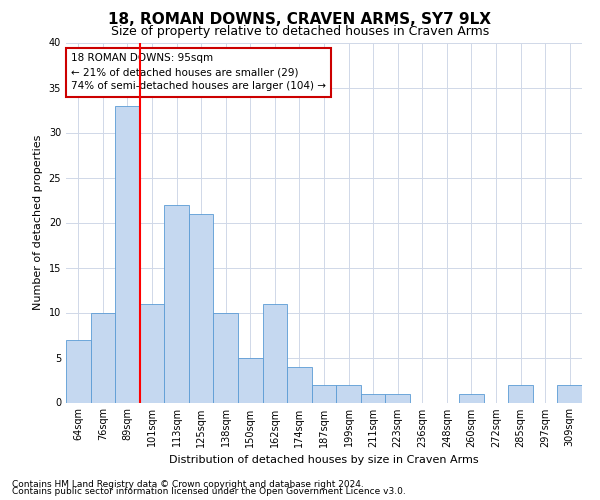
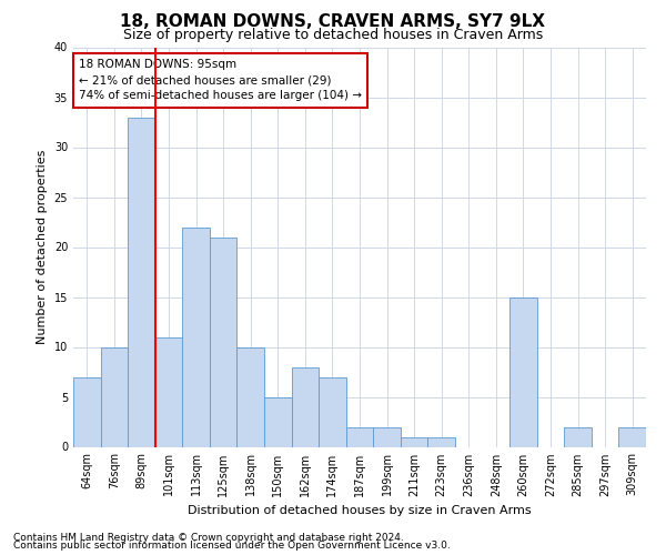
162sqm: 11 -> 8
174sqm: 4 -> 7
260sqm: 1 -> 15
